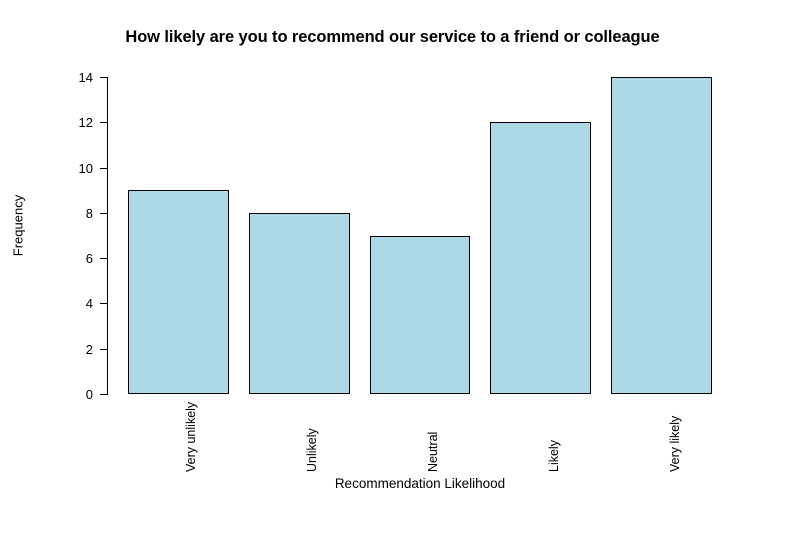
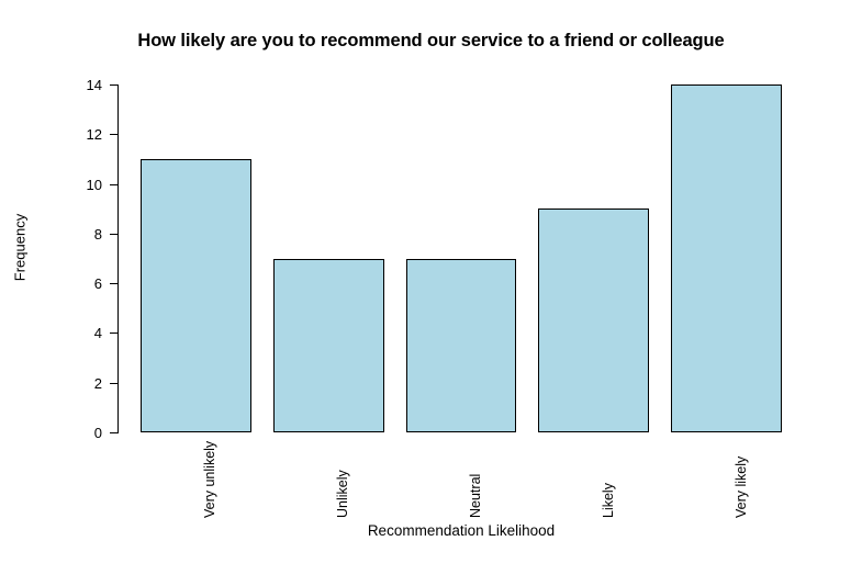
Very unlikely: 9 -> 11
Unlikely: 8 -> 7
Likely: 12 -> 9
